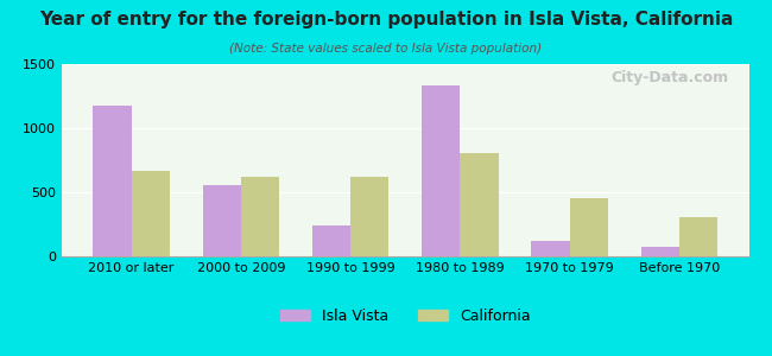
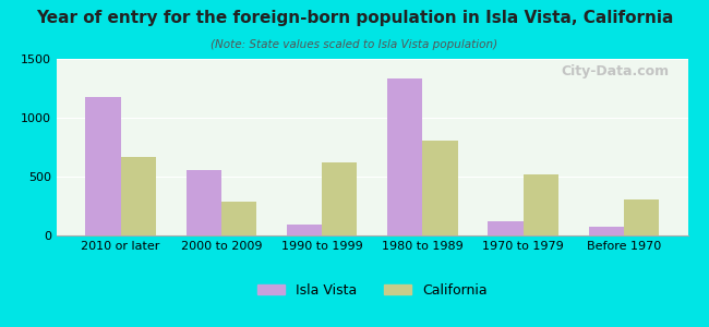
California/2000 to 2009: 620 -> 290
Isla Vista/1990 to 1999: 240 -> 90
California/1970 to 1979: 450 -> 520
